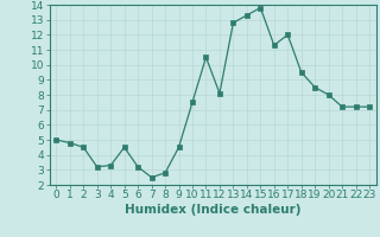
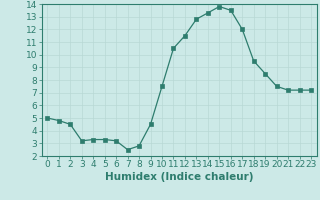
5: 4.5 -> 3.3
12: 8.1 -> 11.5
16: 11.3 -> 13.5
20: 8.0 -> 7.5
